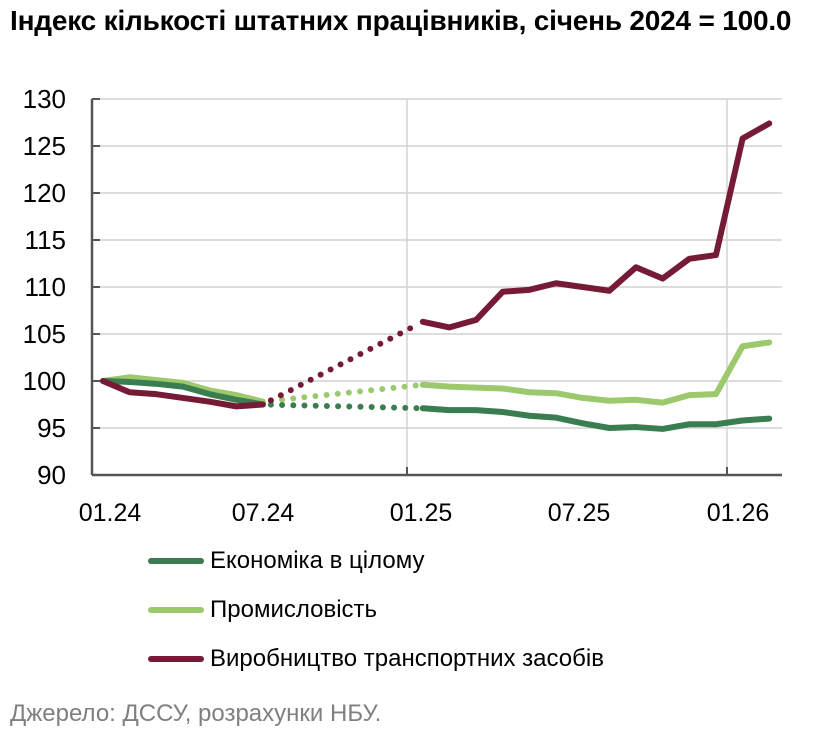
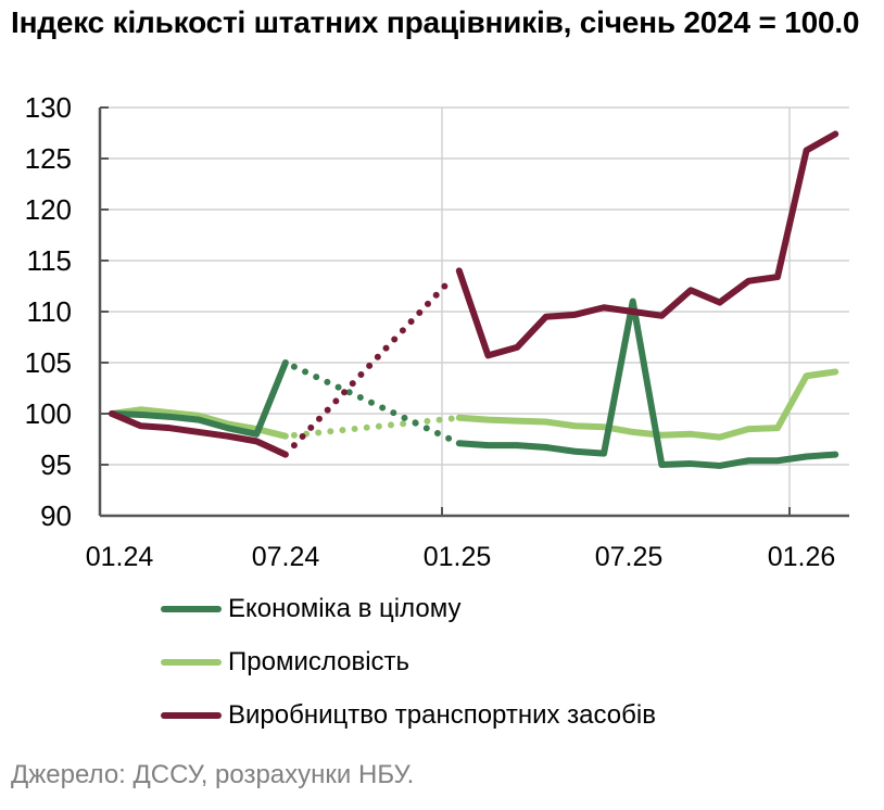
Економіка в цілому/07.24: 98 -> 105
Виробництво транспортних засобів/07.24: 98 -> 96
Виробництво транспортних засобів/01.25: 106 -> 114
Економіка в цілому/07.25: 96 -> 111
